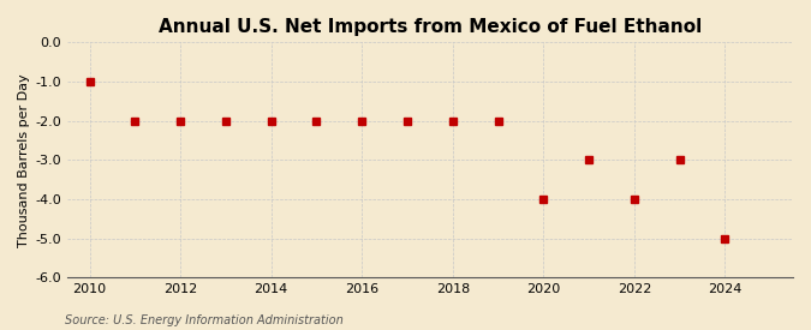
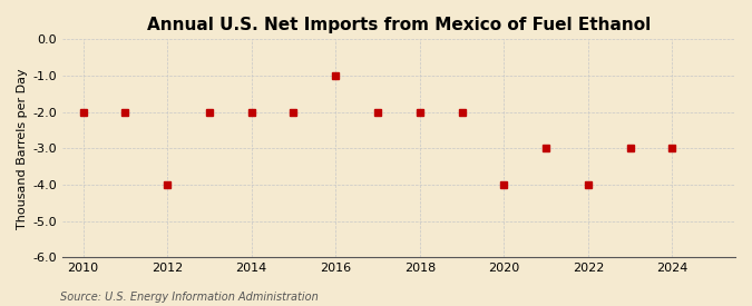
2010: -1 -> -2
2012: -2 -> -4
2016: -2 -> -1
2024: -5 -> -3
